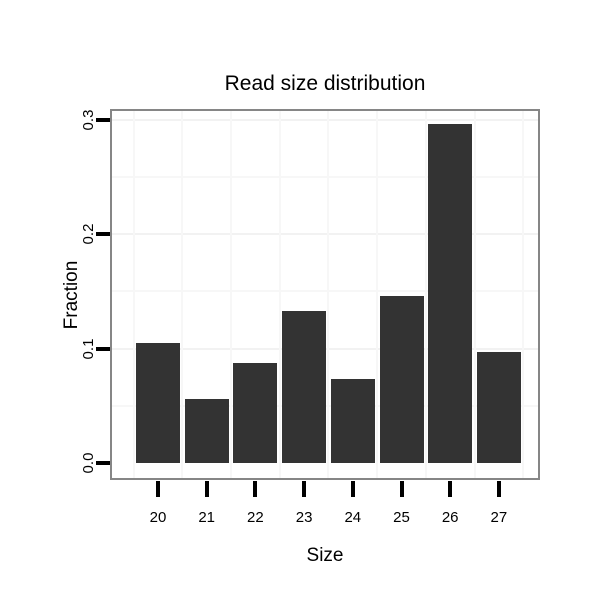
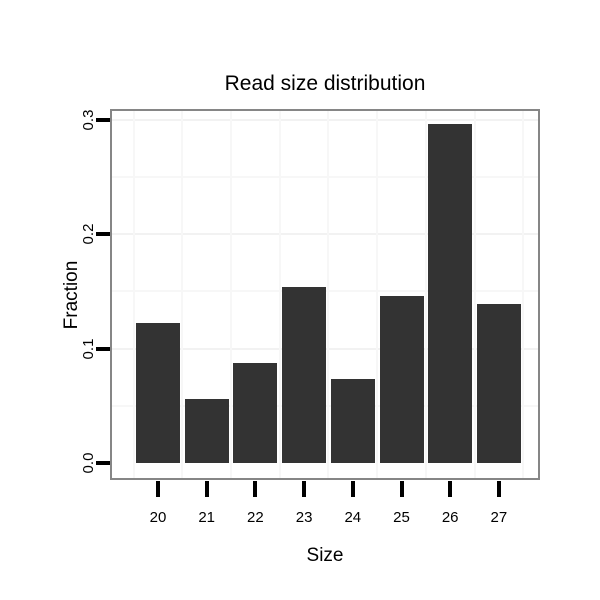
20: 0.105 -> 0.122
23: 0.133 -> 0.154
27: 0.097 -> 0.139
